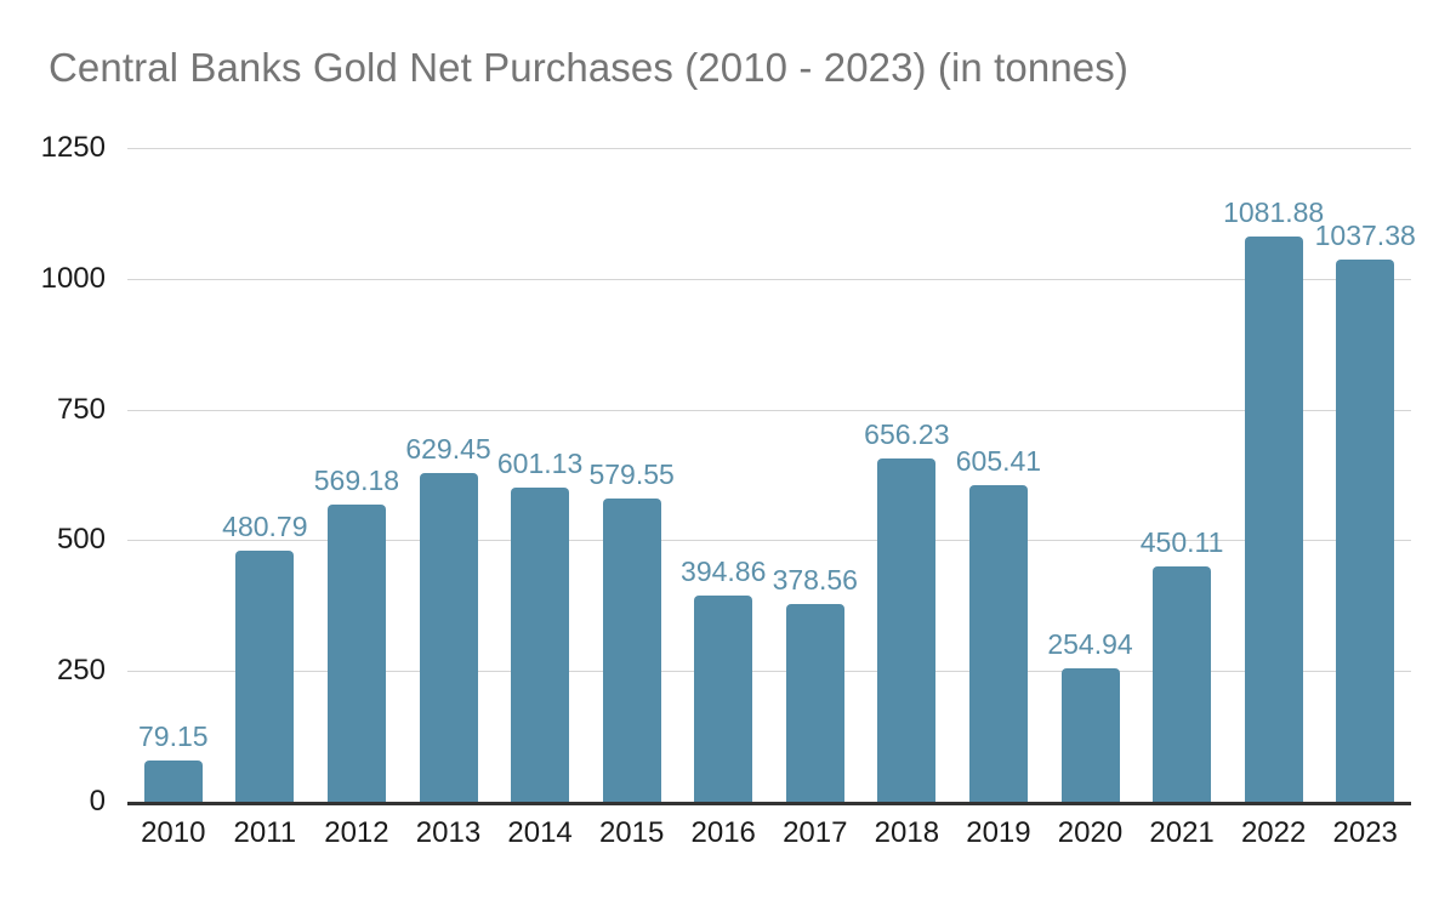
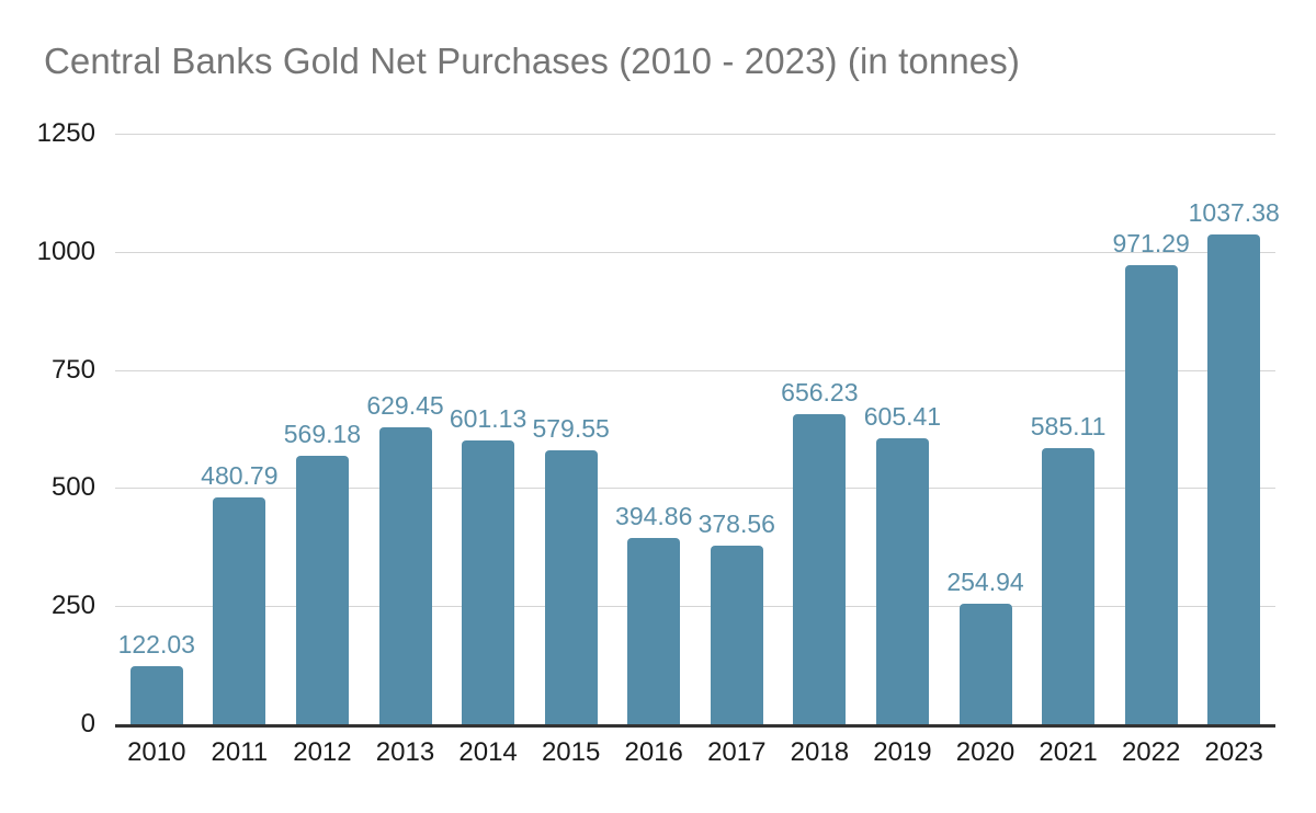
2010: 79.15 -> 122.03
2021: 450.11 -> 585.11
2022: 1081.88 -> 971.29
